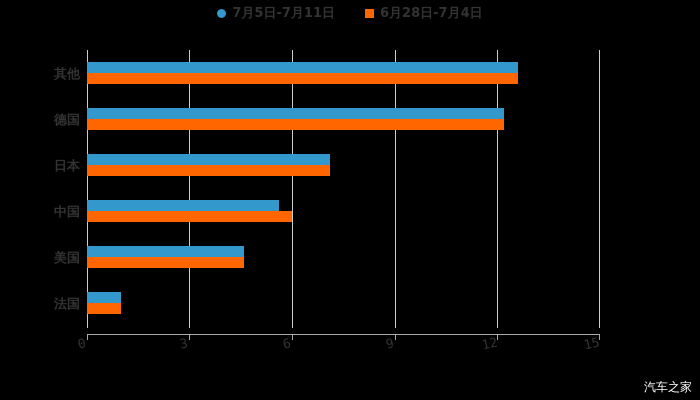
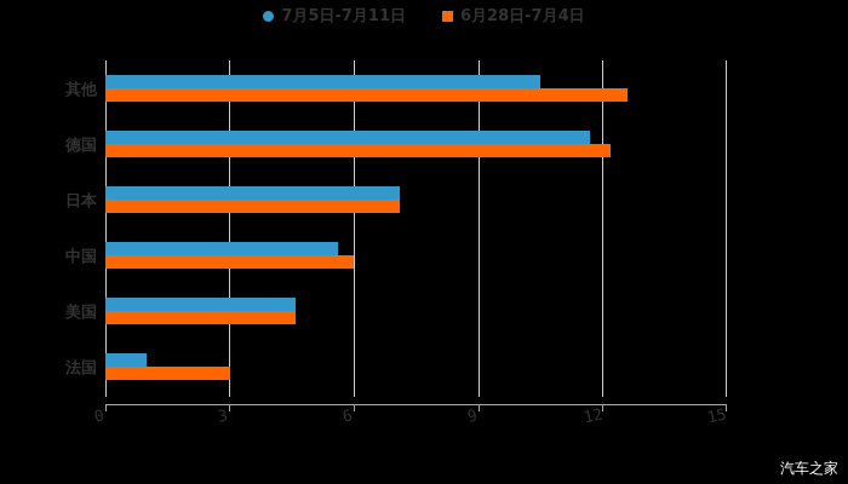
7月5日-7月11日/其他: 12.6 -> 10.5
7月5日-7月11日/德国: 12.2 -> 11.7
6月28日-7月4日/法国: 1.0 -> 3.0
